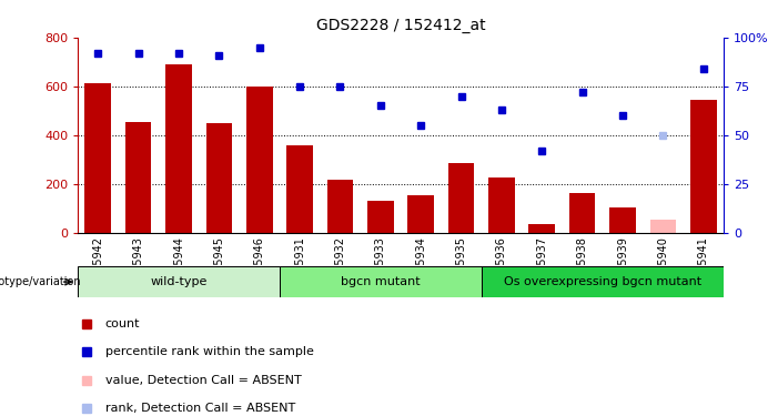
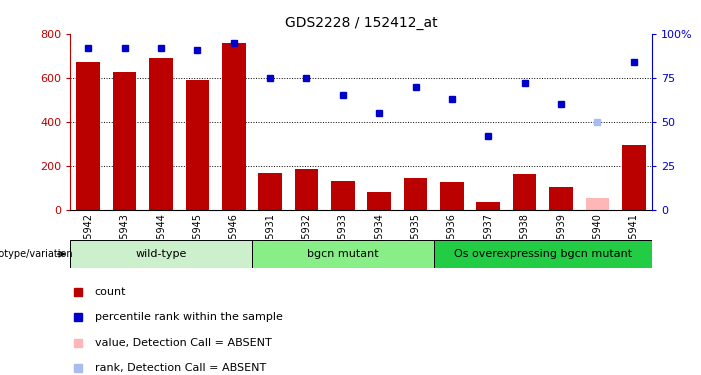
GSM95942: 615 -> 670
GSM95943: 455 -> 625
GSM95945: 450 -> 590
GSM95946: 600 -> 760
GSM95931: 360 -> 168
GSM95932: 220 -> 185
GSM95934: 155 -> 80
GSM95935: 285 -> 145
GSM95936: 225 -> 125
GSM95941: 545 -> 295
